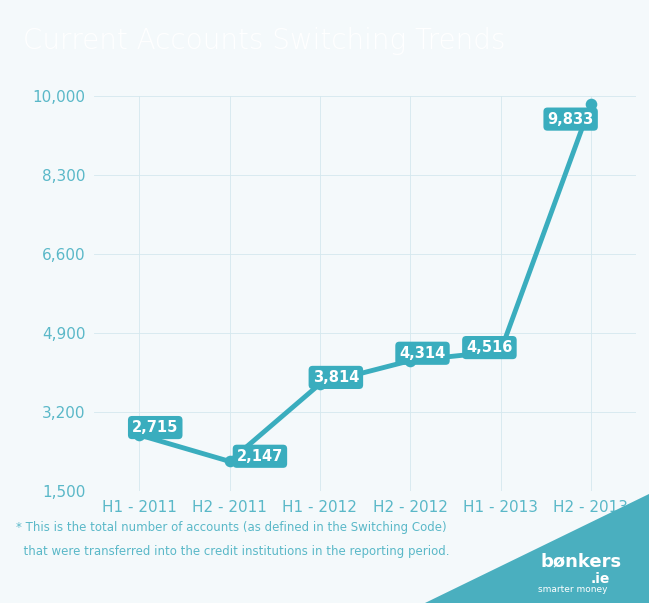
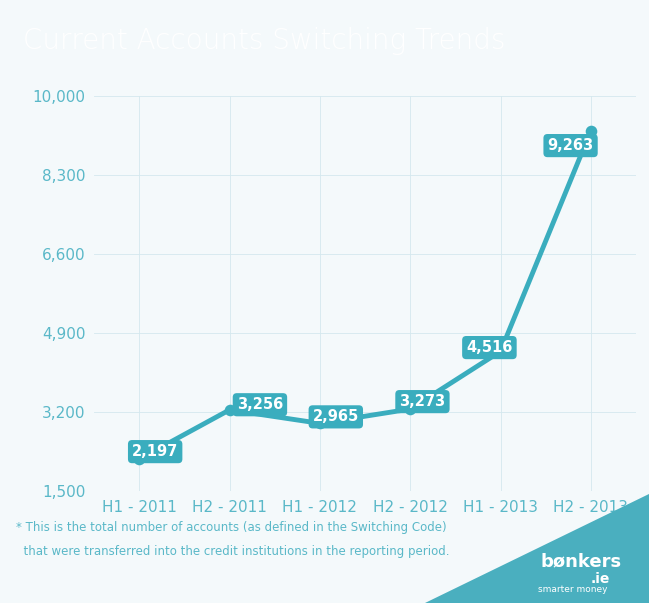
H1 - 2011: 2,715 -> 2,197
H2 - 2011: 2,147 -> 3,256
H1 - 2012: 3,814 -> 2,965
H2 - 2012: 4,314 -> 3,273
H2 - 2013: 9,833 -> 9,263
